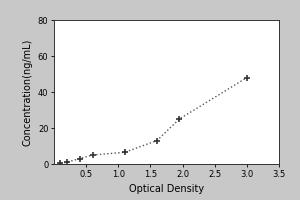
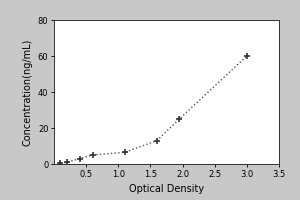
3.0: 48 -> 60
